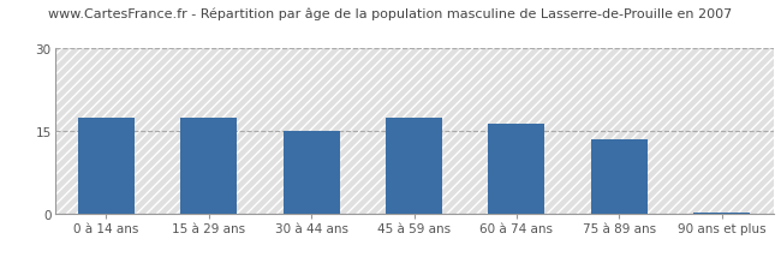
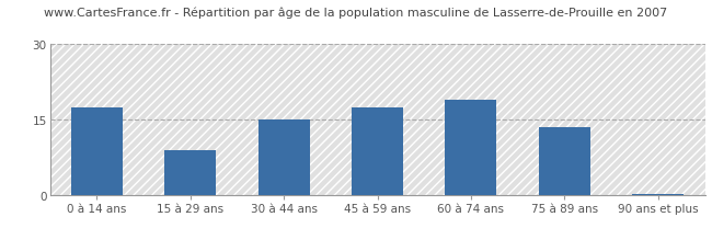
15 à 29 ans: 17.5 -> 9.0
60 à 74 ans: 16.5 -> 19.0
